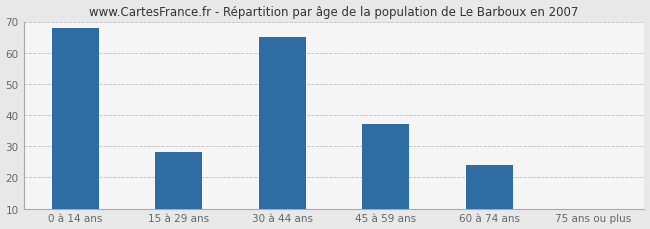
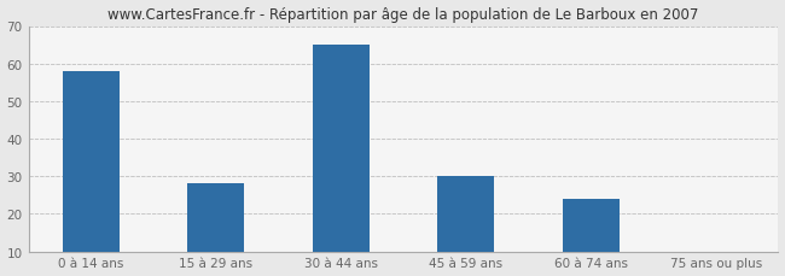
0 à 14 ans: 68 -> 58
45 à 59 ans: 37 -> 30
